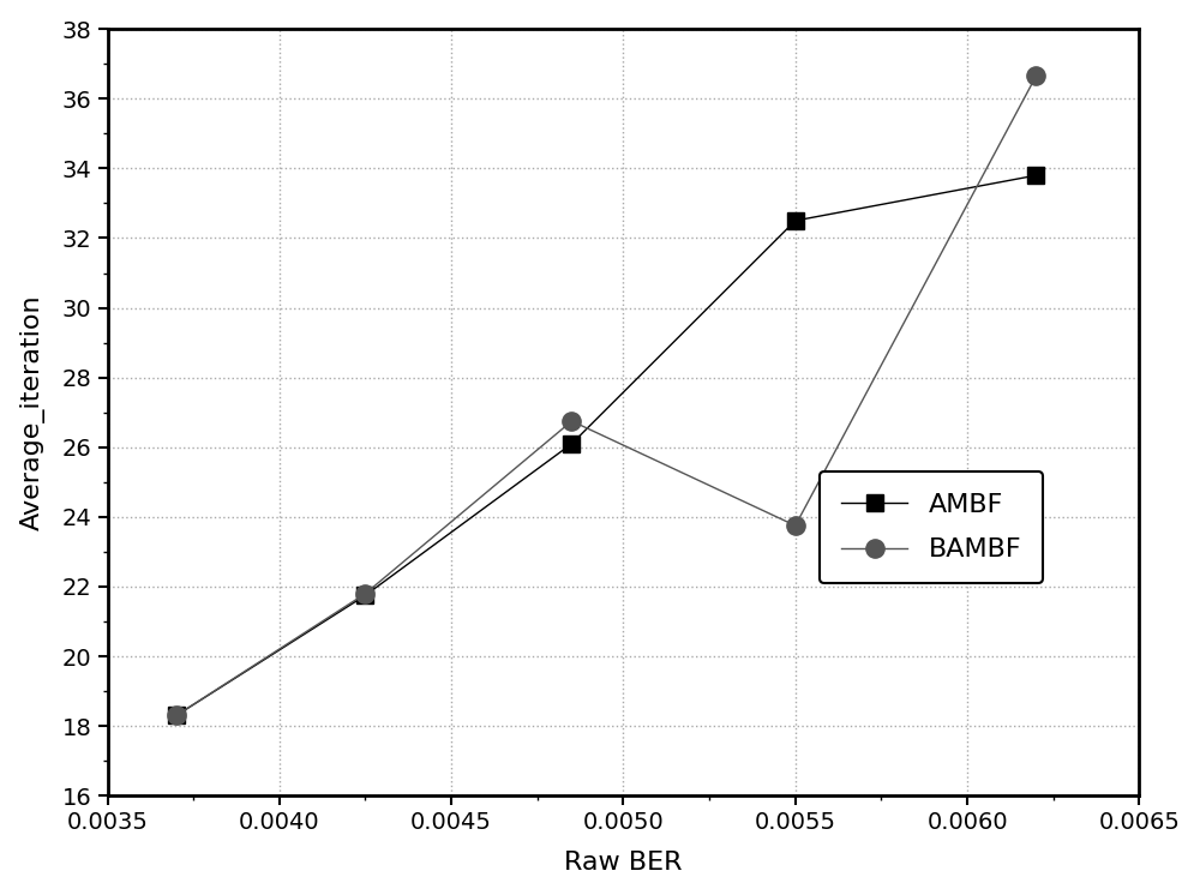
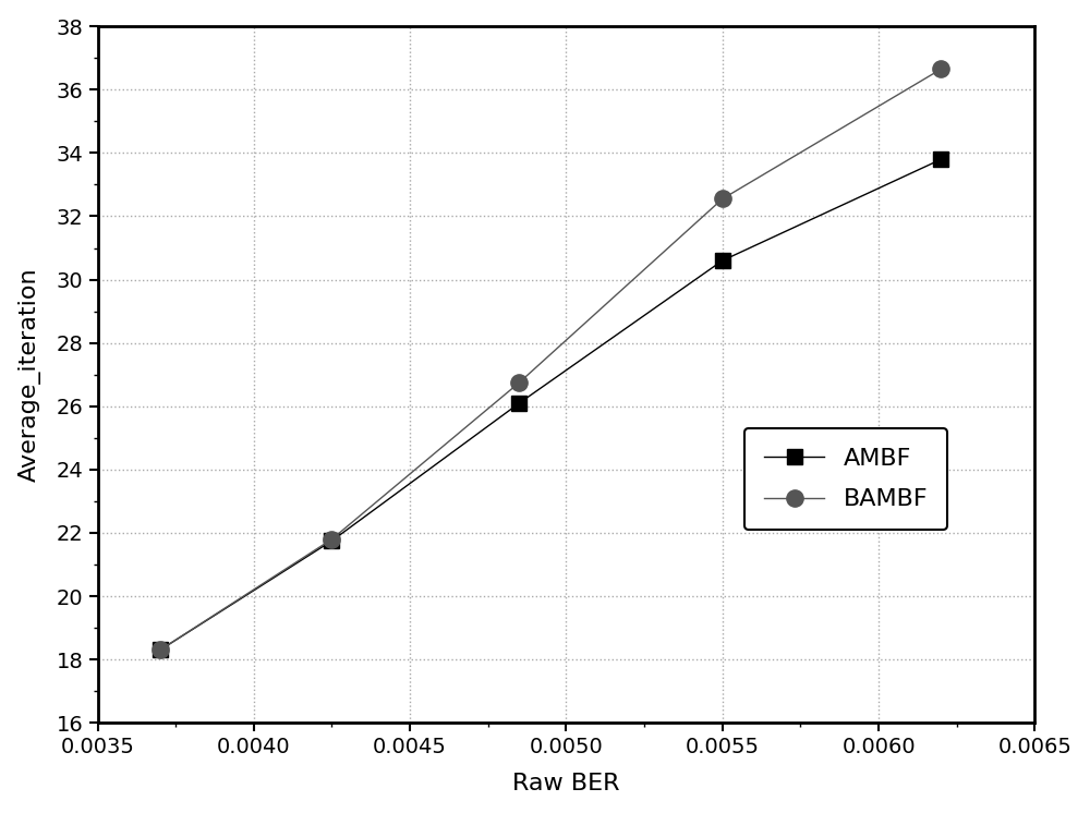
AMBF/0.0055: 32.50 -> 30.60
BAMBF/0.0055: 23.75 -> 32.55
